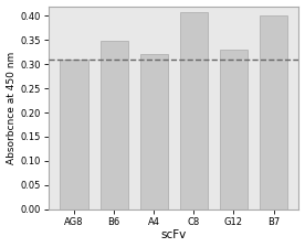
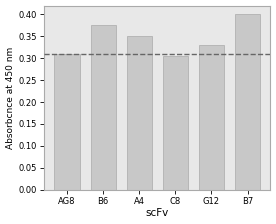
B6: 0.348 -> 0.375
A4: 0.320 -> 0.350
C8: 0.408 -> 0.305
